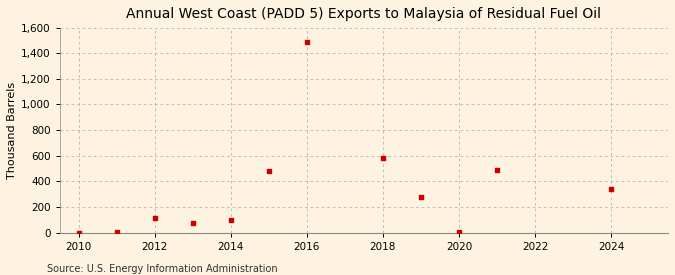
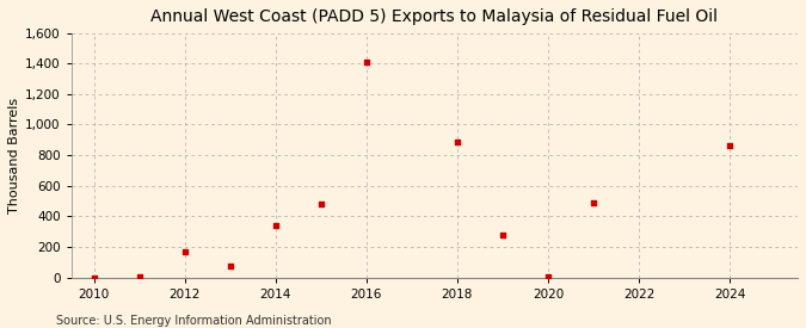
2012: 110 -> 170
2014: 100 -> 340
2016: 1,490 -> 1,410
2018: 580 -> 890
2024: 340 -> 860
